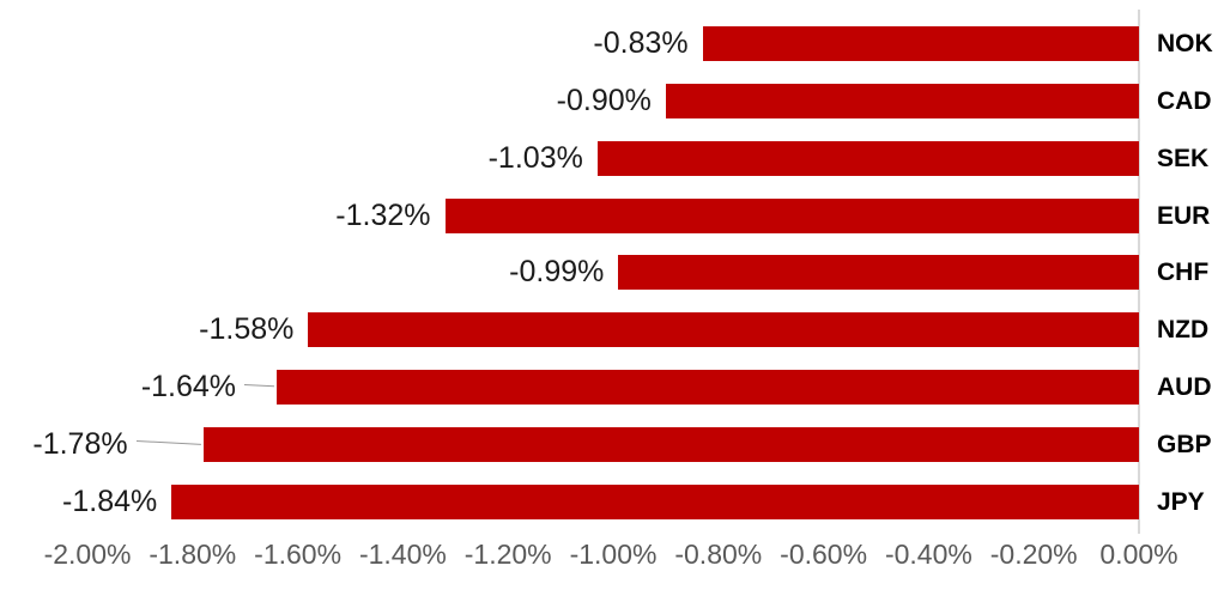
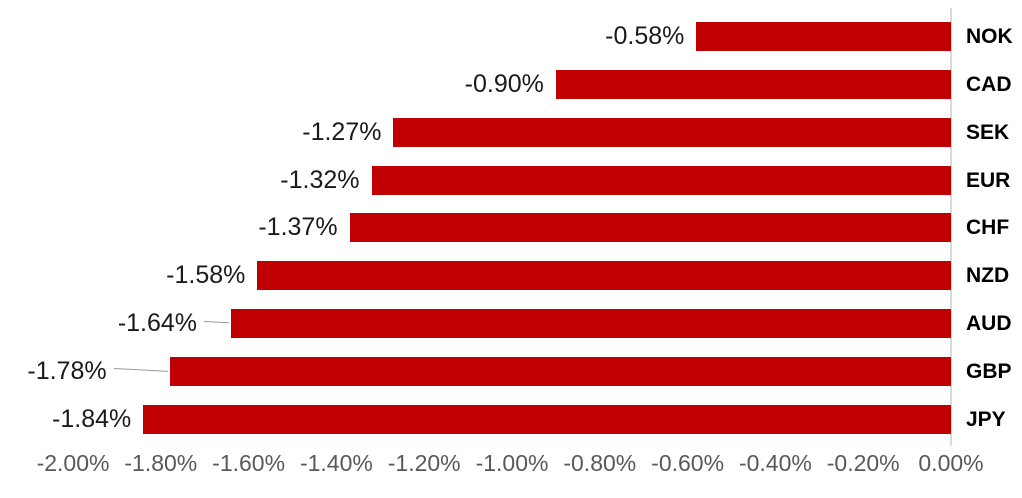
NOK: -0.83% -> -0.58%
SEK: -1.03% -> -1.27%
CHF: -0.99% -> -1.37%
